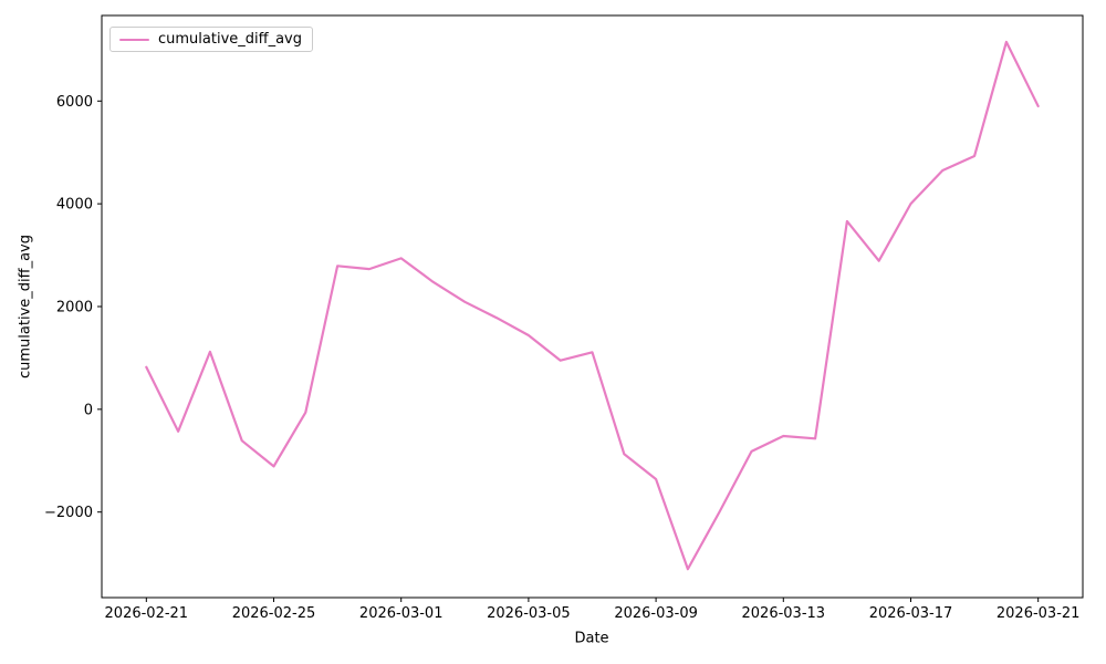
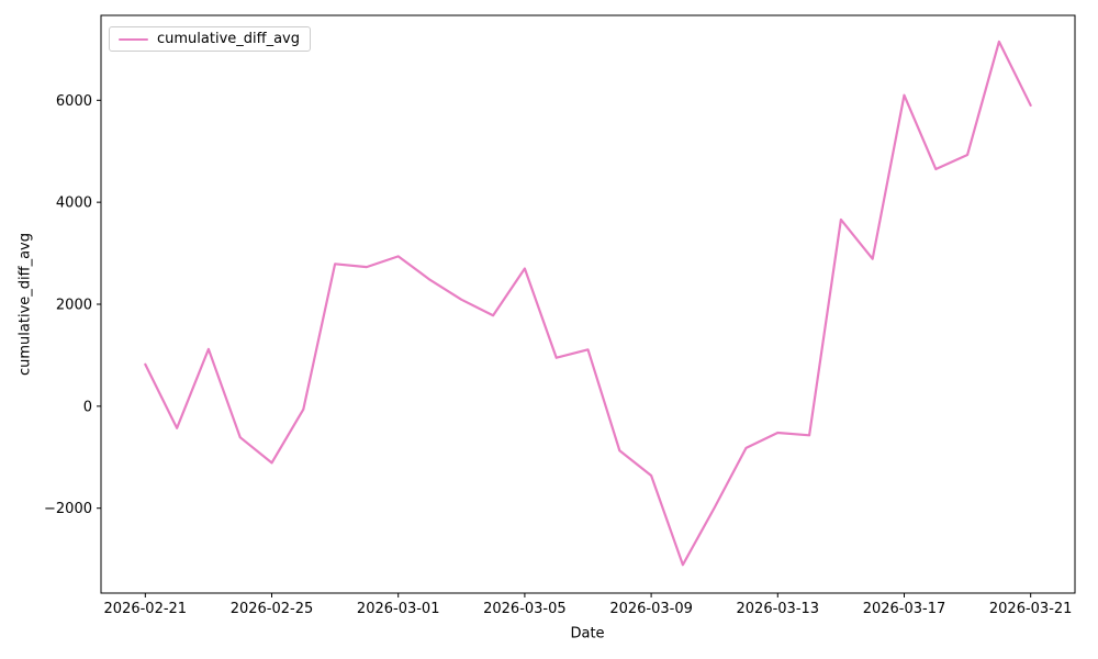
2026-03-05: 1400 -> 2700
2026-03-17: 4000 -> 6100
